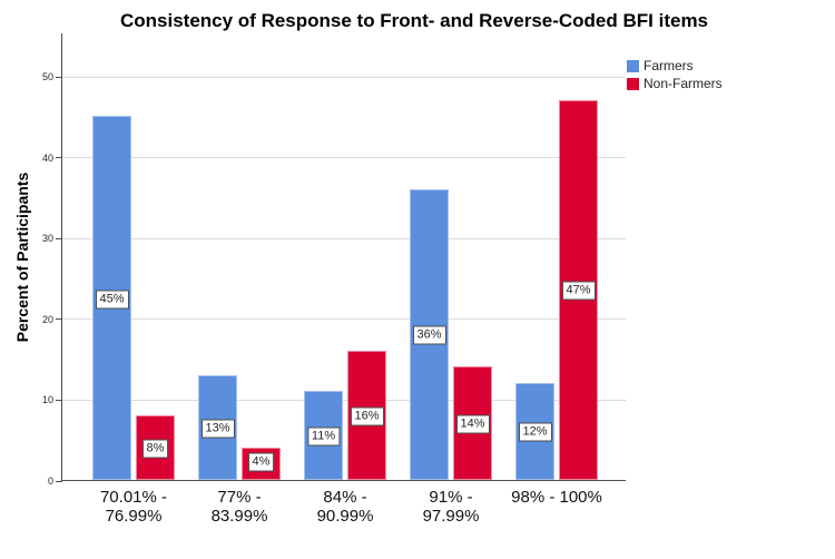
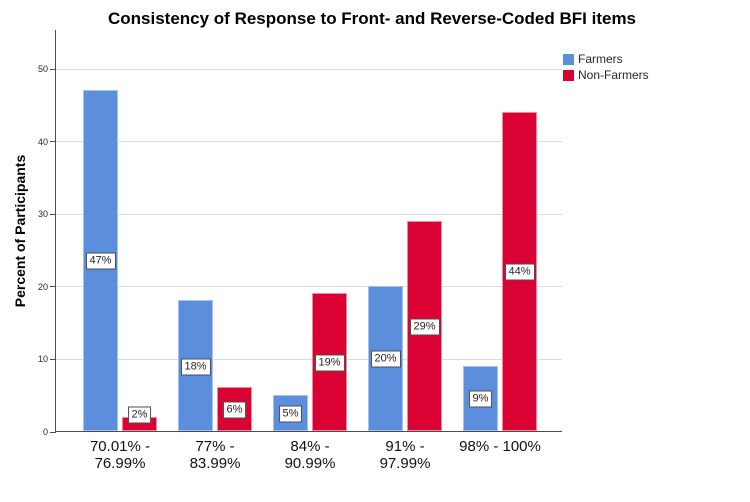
Farmers/70.01% - 76.99%: 45% -> 47%
Non-Farmers/70.01% - 76.99%: 8% -> 2%
Farmers/77% - 83.99%: 13% -> 18%
Non-Farmers/77% - 83.99%: 4% -> 6%
Farmers/84% - 90.99%: 11% -> 5%
Non-Farmers/84% - 90.99%: 16% -> 19%
Farmers/91% - 97.99%: 36% -> 20%
Non-Farmers/91% - 97.99%: 14% -> 29%
Farmers/98% - 100%: 12% -> 9%
Non-Farmers/98% - 100%: 47% -> 44%
